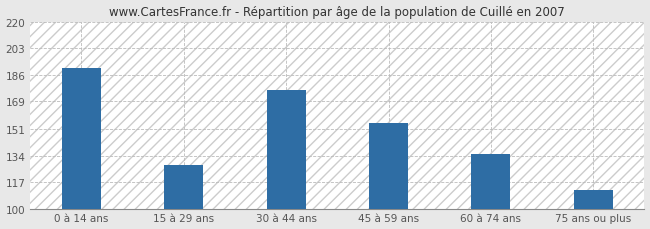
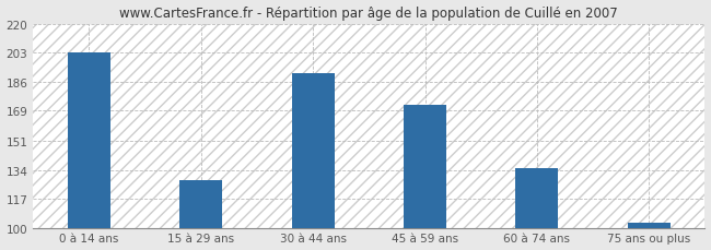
0 à 14 ans: 190 -> 203
30 à 44 ans: 176 -> 191
45 à 59 ans: 155 -> 172
75 ans ou plus: 112 -> 103
